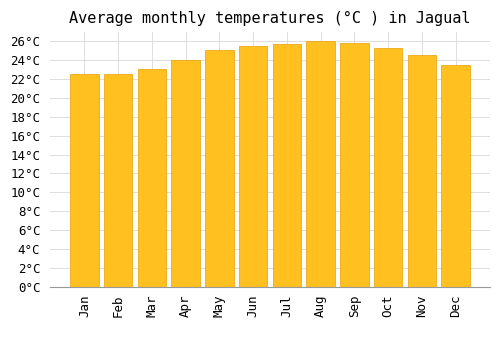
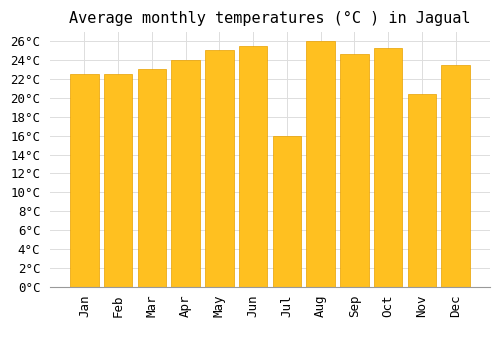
Jul: 25.7°C -> 16.0°C
Sep: 25.8°C -> 24.6°C
Nov: 24.5°C -> 20.4°C
